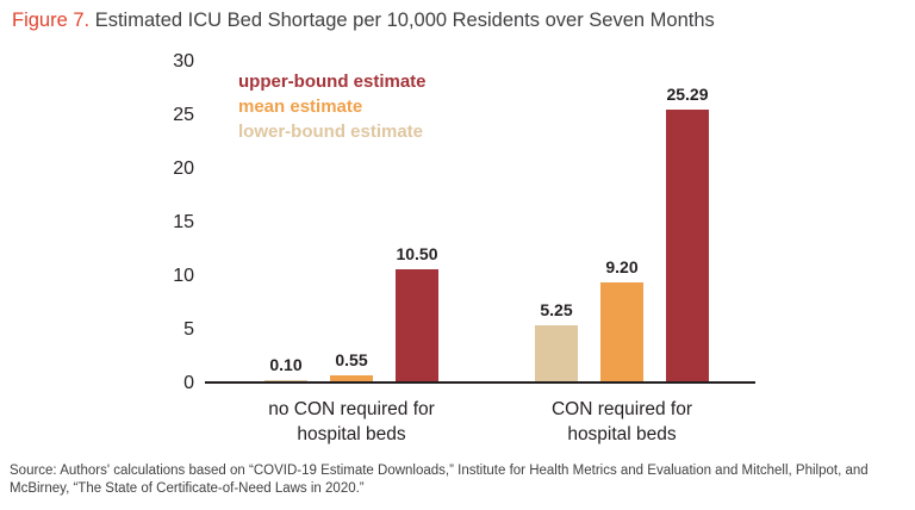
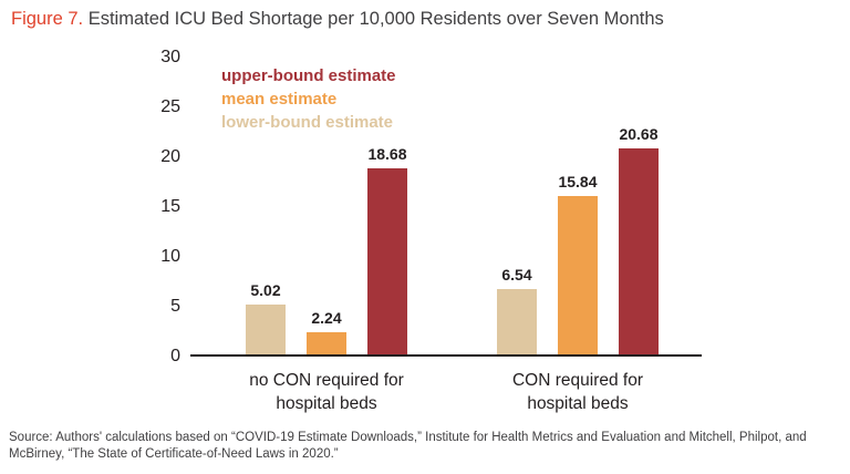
lower-bound estimate/no CON required for hospital beds: 0.10 -> 5.02
mean estimate/no CON required for hospital beds: 0.55 -> 2.24
upper-bound estimate/no CON required for hospital beds: 10.50 -> 18.68
lower-bound estimate/CON required for hospital beds: 5.25 -> 6.54
mean estimate/CON required for hospital beds: 9.20 -> 15.84
upper-bound estimate/CON required for hospital beds: 25.29 -> 20.68
